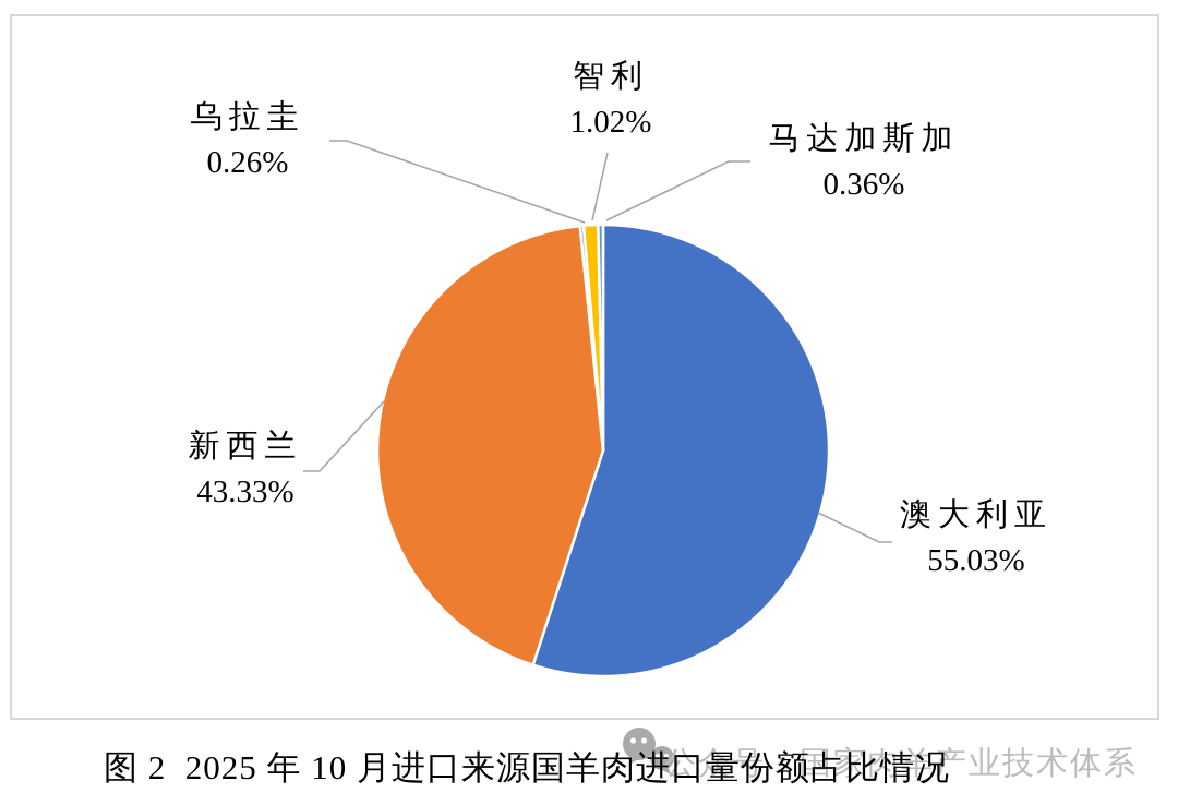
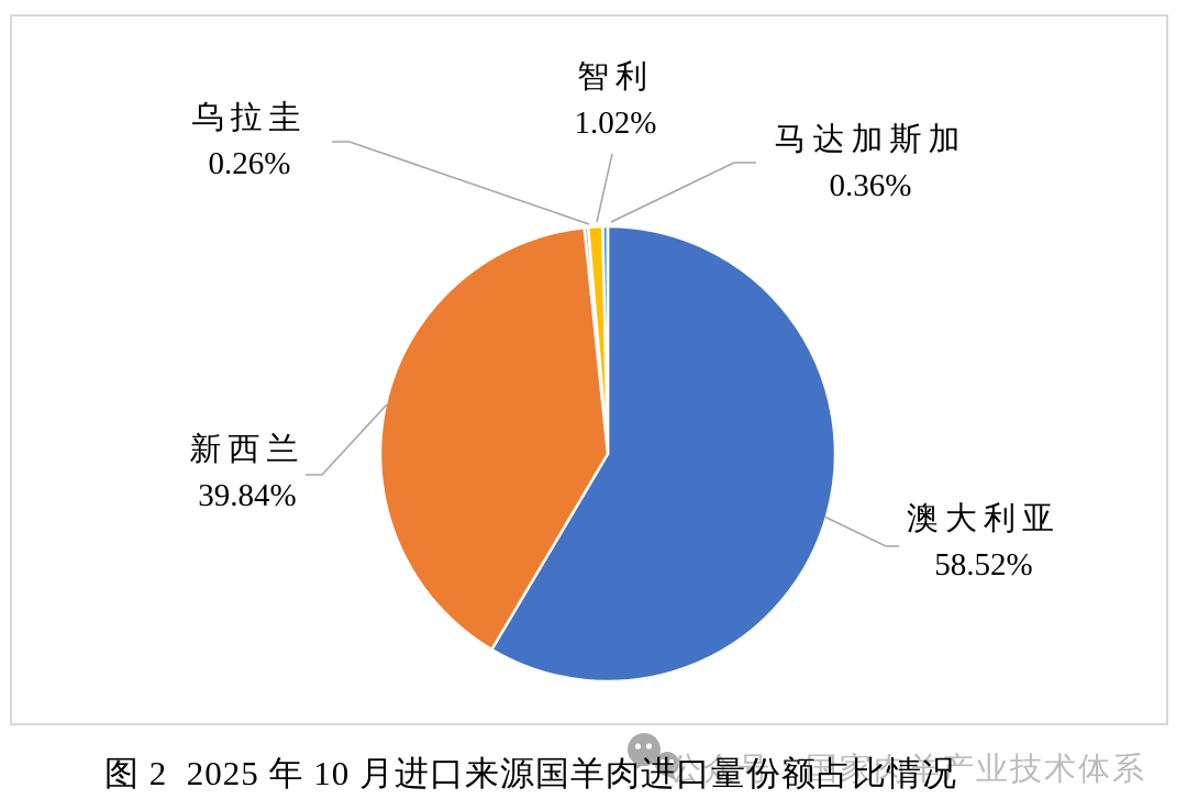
澳大利亚: 55.03% -> 58.52%
新西兰: 43.33% -> 39.84%
